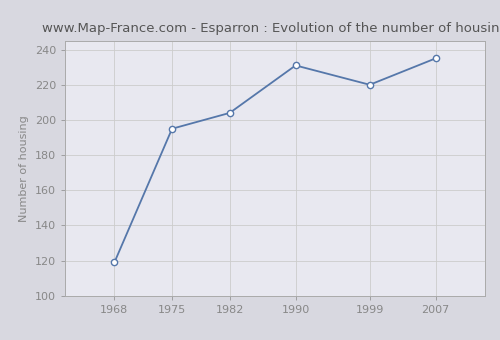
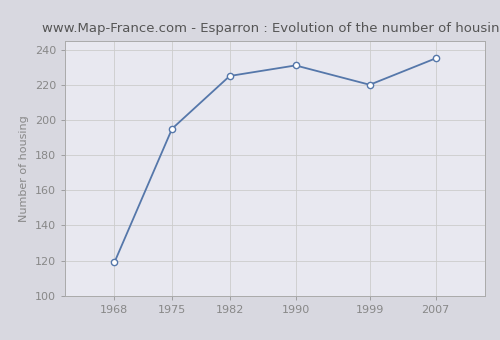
1982: 204 -> 225
